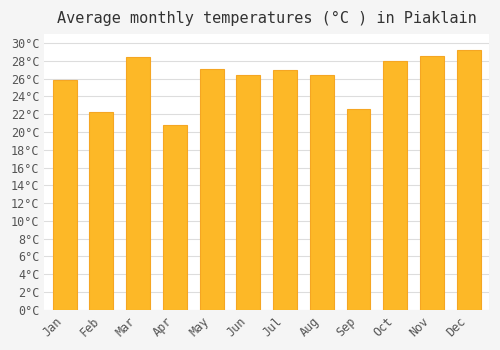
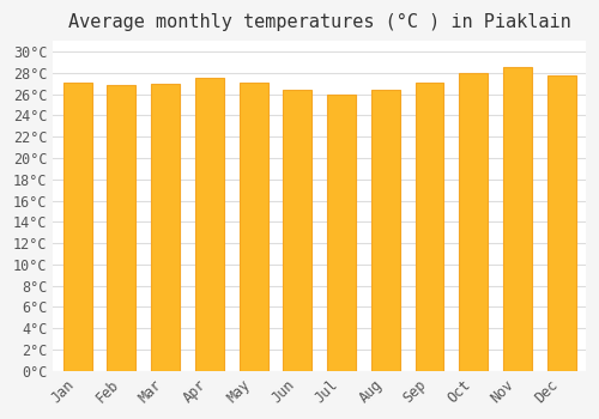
Jan: 25.8°C -> 27.1°C
Feb: 22.2°C -> 26.9°C
Mar: 28.4°C -> 27.0°C
Apr: 20.8°C -> 27.5°C
Jul: 27.0°C -> 26.0°C
Sep: 22.6°C -> 27.1°C
Dec: 29.2°C -> 27.8°C
